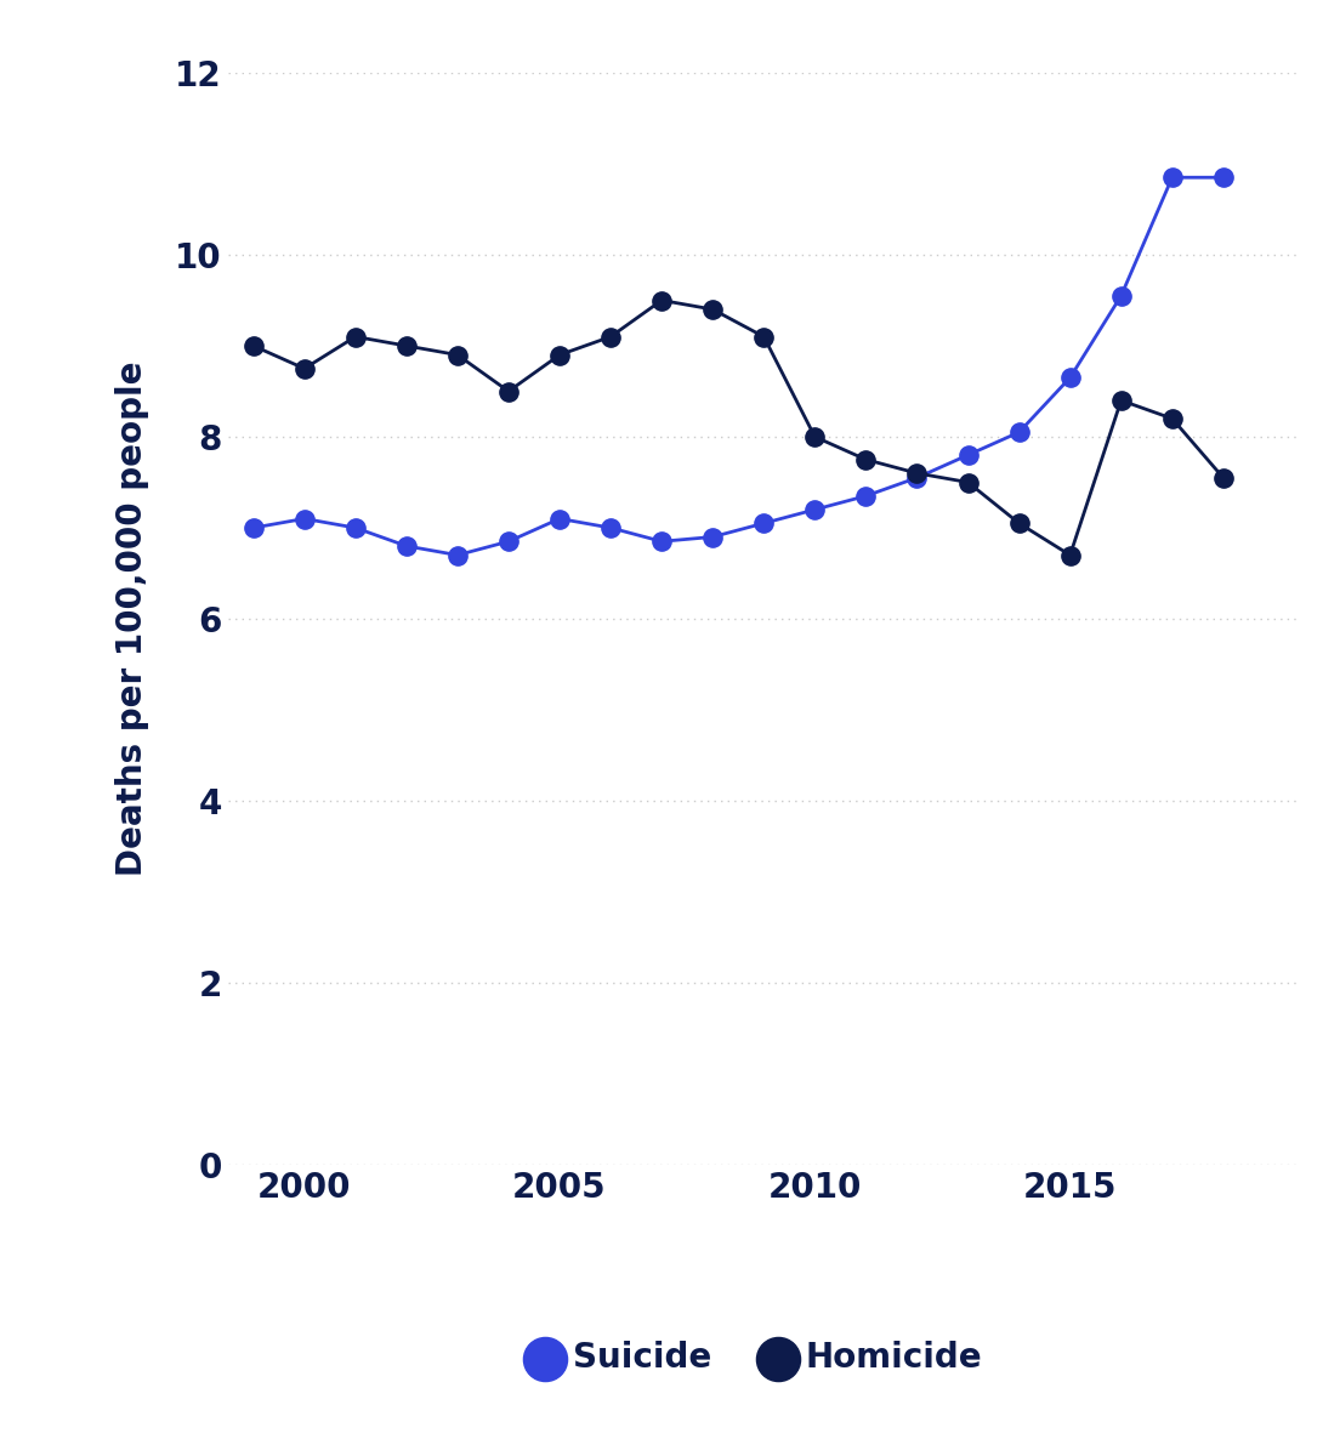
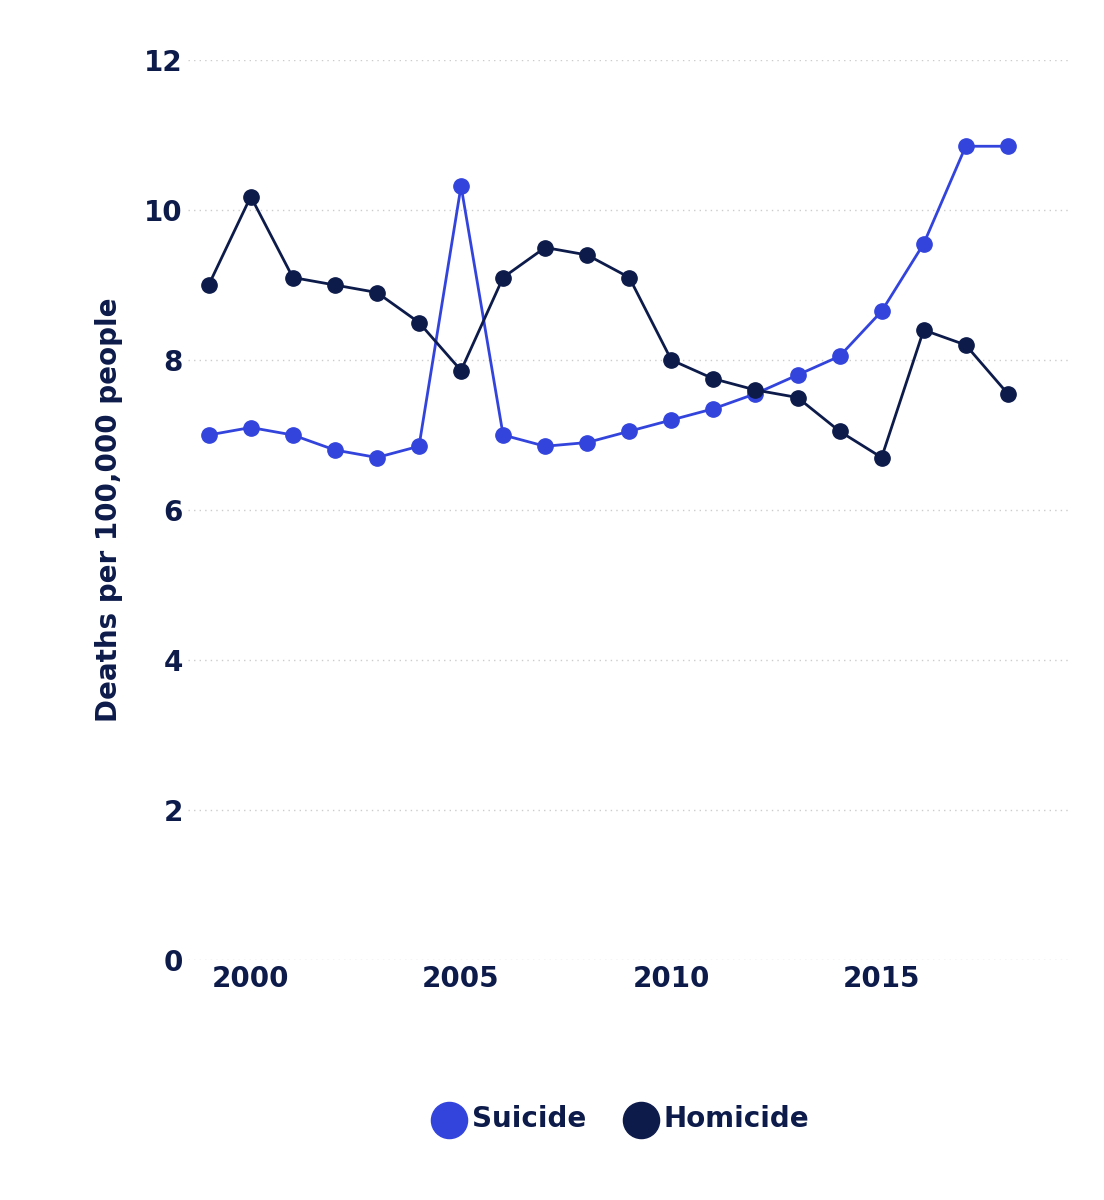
Homicide/2000: 8.75 -> 10.18
Suicide/2005: 7.10 -> 10.32
Homicide/2005: 8.90 -> 7.86
